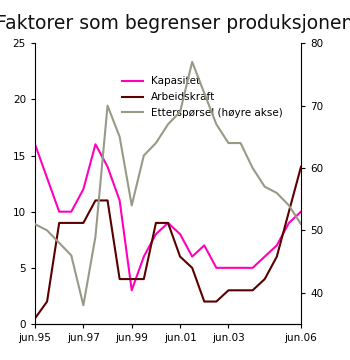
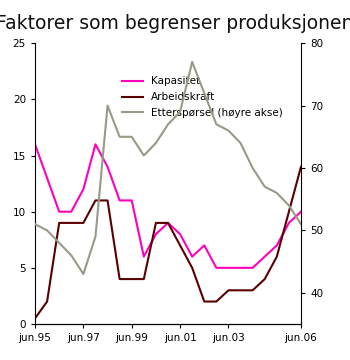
Etterspørsel (høyre akse)/jun.97: 38 -> 43
Kapasitet/jun.99: 3 -> 11
Etterspørsel (høyre akse)/jun.99: 54 -> 65
Arbeidskraft/jun.01: 6.0 -> 7.0
Etterspørsel (høyre akse)/jun.03: 64 -> 66
